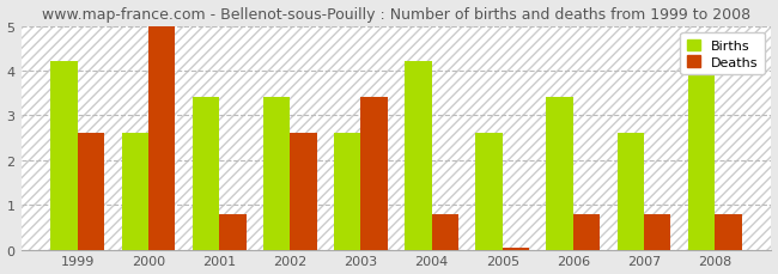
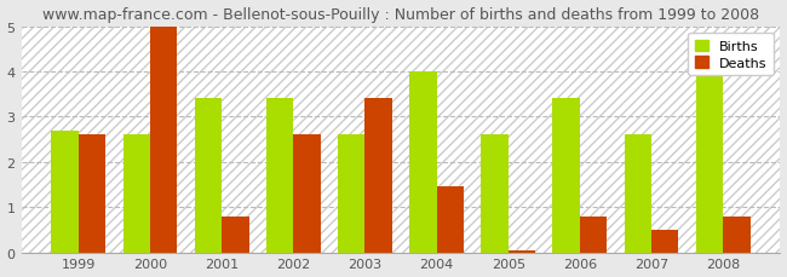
Births/1999: 4.2 -> 2.7
Births/2004: 4.2 -> 4.0
Deaths/2004: 0.80 -> 1.45
Deaths/2007: 0.80 -> 0.50
